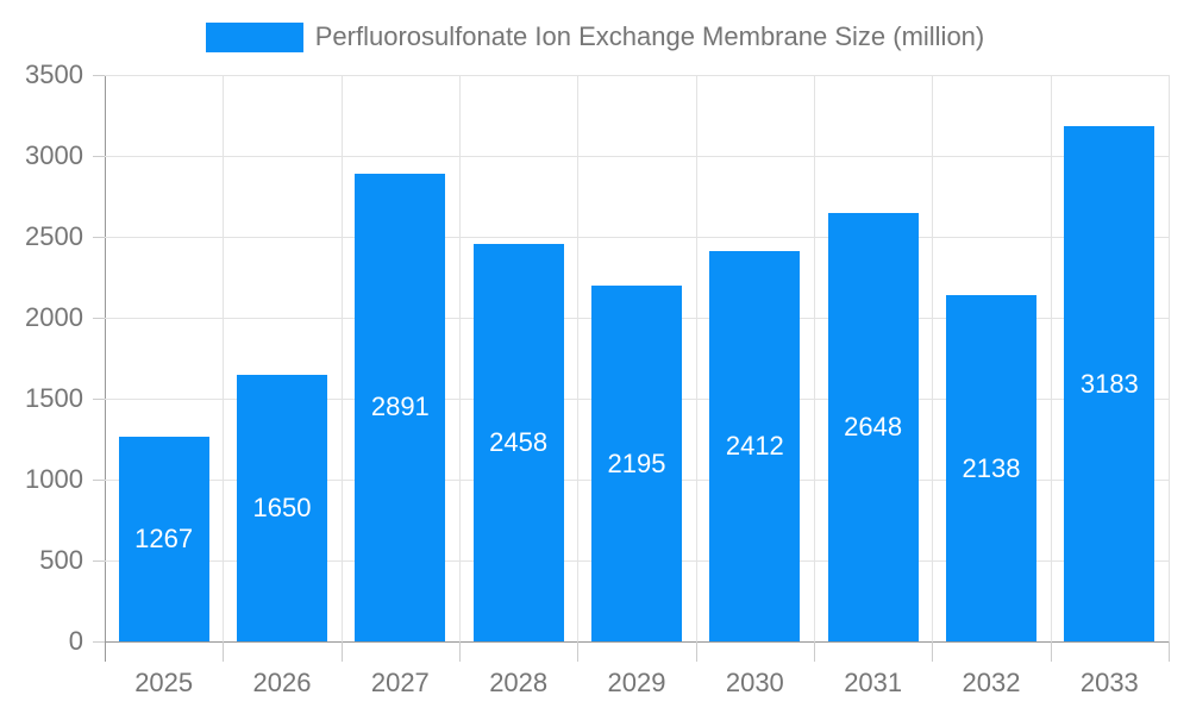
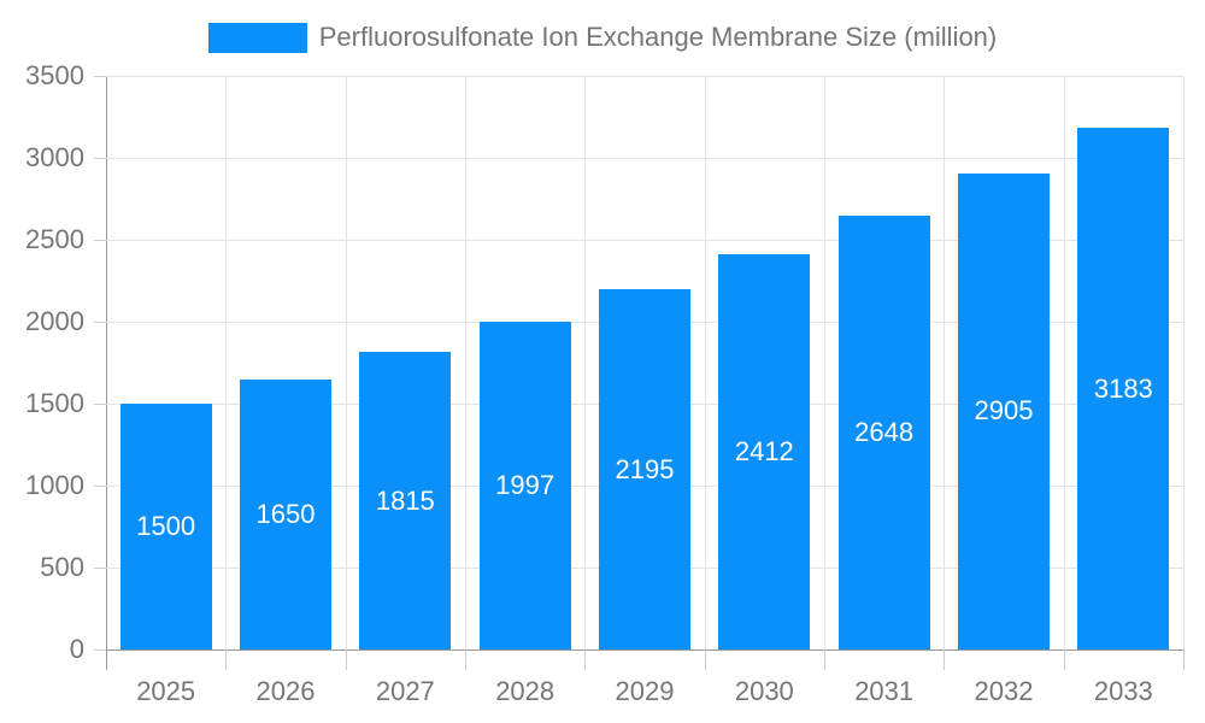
2025: 1267 -> 1500
2027: 2891 -> 1815
2028: 2458 -> 1997
2032: 2138 -> 2905
